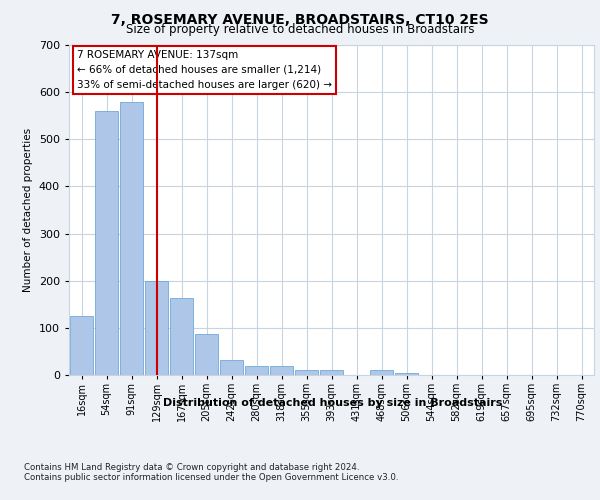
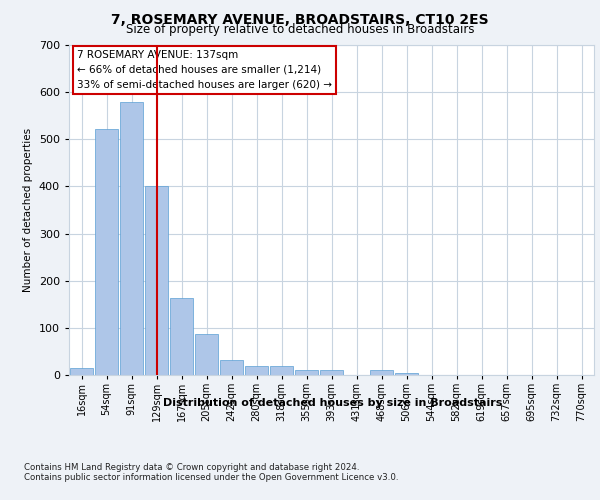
16sqm: 125 -> 15
54sqm: 560 -> 522
129sqm: 200 -> 400
